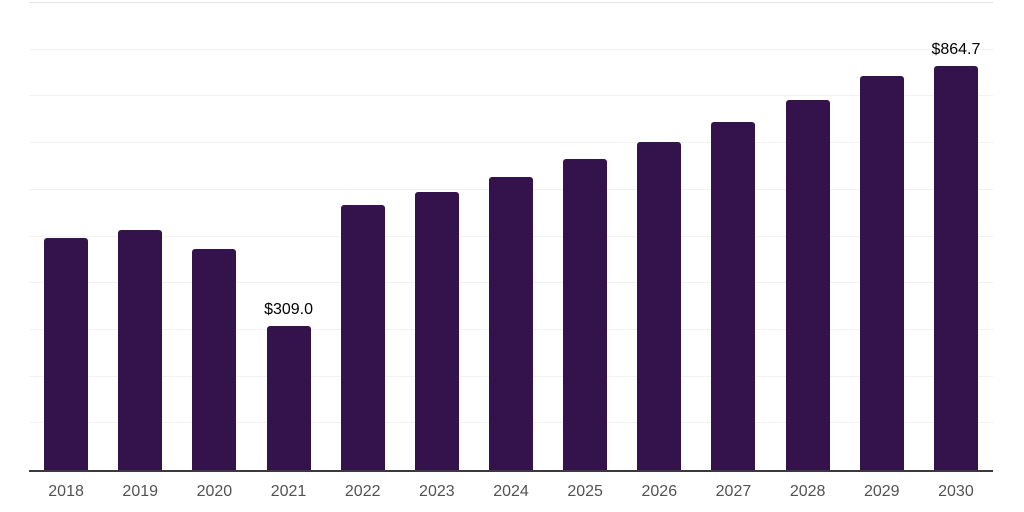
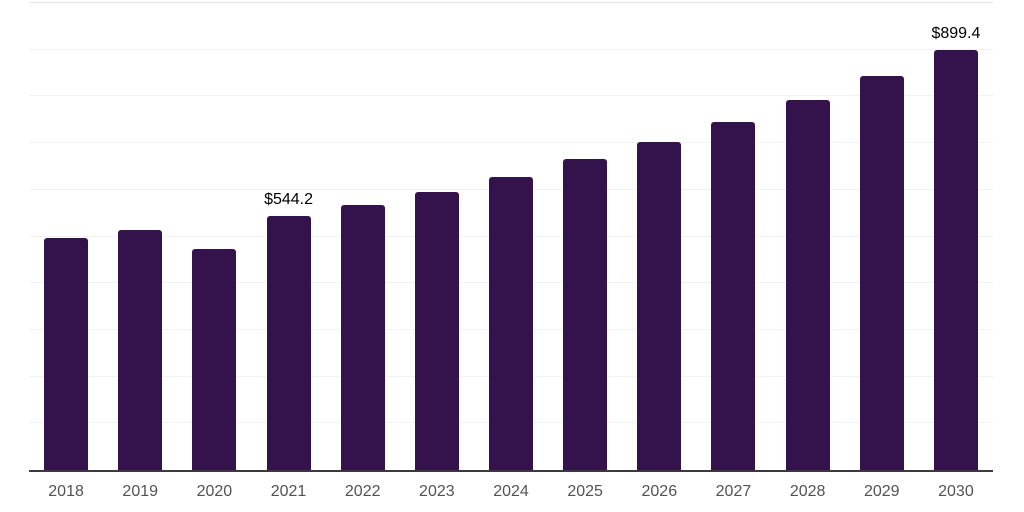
2021: $309.0 -> $544.2
2030: $864.7 -> $899.4
